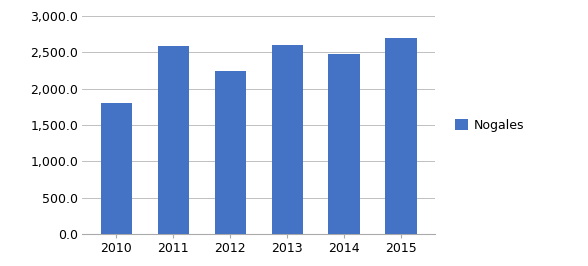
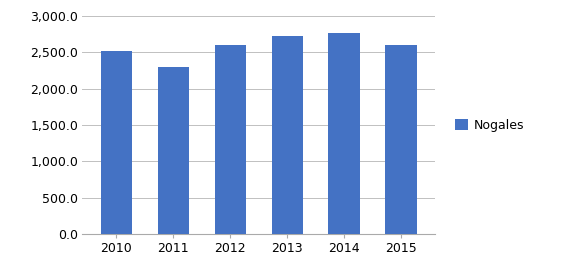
2010: 1,800 -> 2,520
2011: 2,580 -> 2,300
2012: 2,240 -> 2,600
2013: 2,600 -> 2,730
2014: 2,480 -> 2,760
2015: 2,700 -> 2,600
